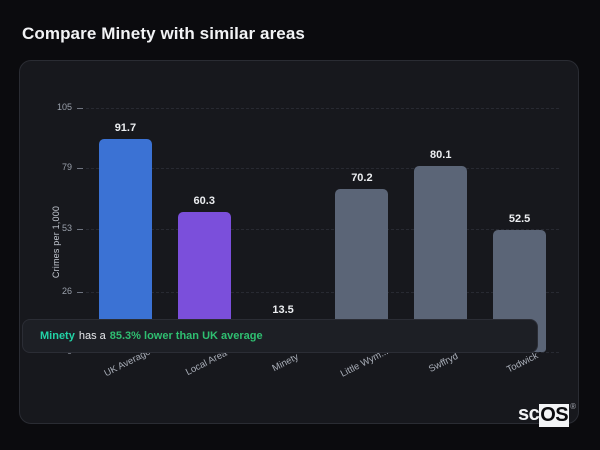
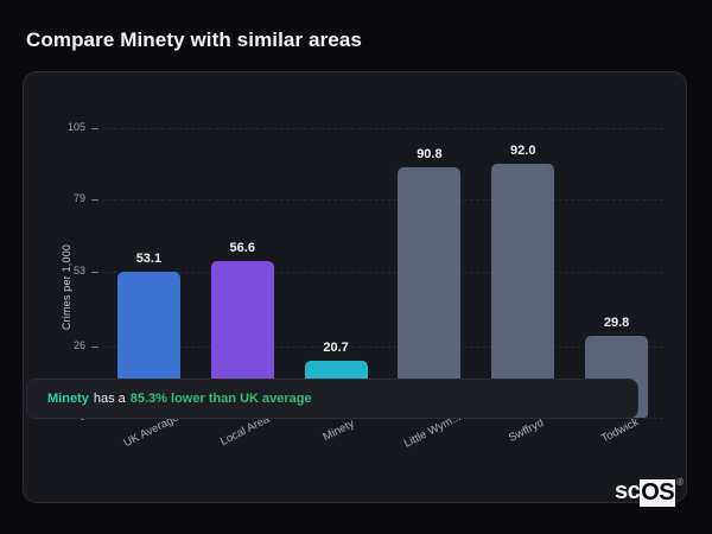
UK Average: 91.7 -> 53.1
Local Area: 60.3 -> 56.6
Minety: 13.5 -> 20.7
Little Wym...: 70.2 -> 90.8
Swffryd: 80.1 -> 92.0
Todwick: 52.5 -> 29.8
